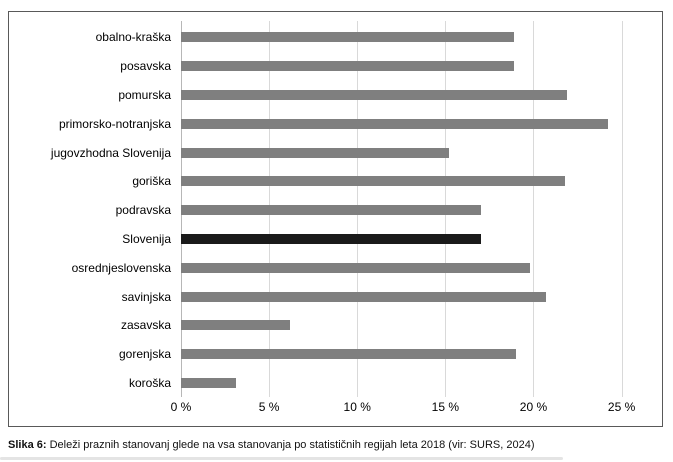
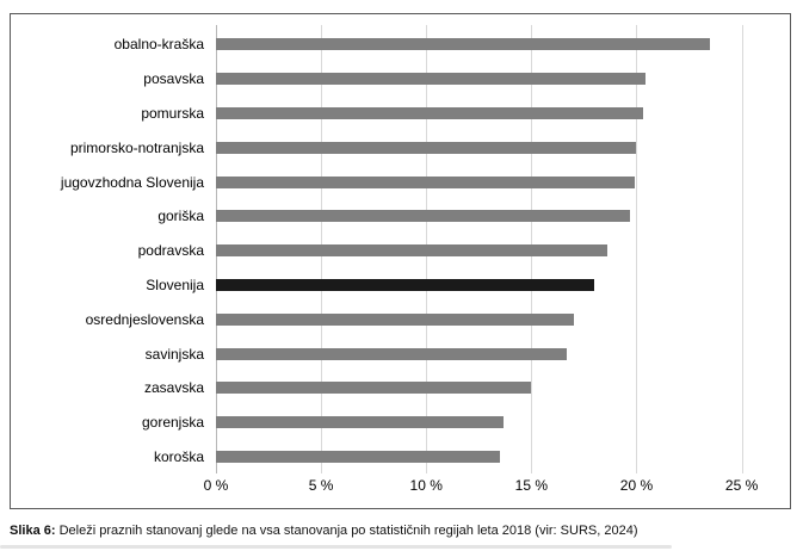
obalno-kraška: 18.9% -> 23.5%
posavska: 18.9% -> 20.4%
pomurska: 21.9% -> 20.3%
primorsko-notranjska: 24.2% -> 20.0%
jugovzhodna Slovenija: 15.2% -> 19.9%
goriška: 21.8% -> 19.7%
podravska: 17.0% -> 18.6%
Slovenija: 17.0% -> 18.0%
osrednjeslovenska: 19.8% -> 17.0%
savinjska: 20.7% -> 16.7%
zasavska: 6.2% -> 15.0%
gorenjska: 19.0% -> 13.7%
koroška: 3.1% -> 13.5%
